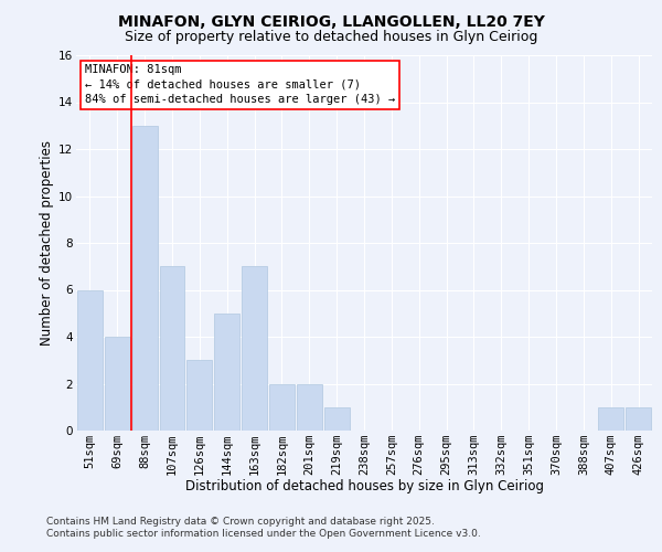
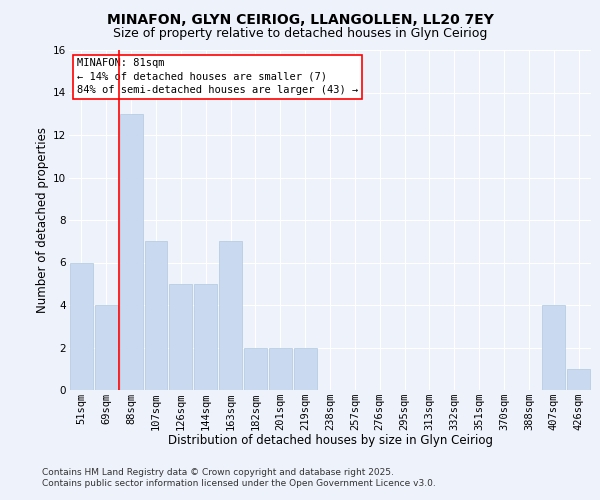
126sqm: 3 -> 5
219sqm: 1 -> 2
407sqm: 1 -> 4
